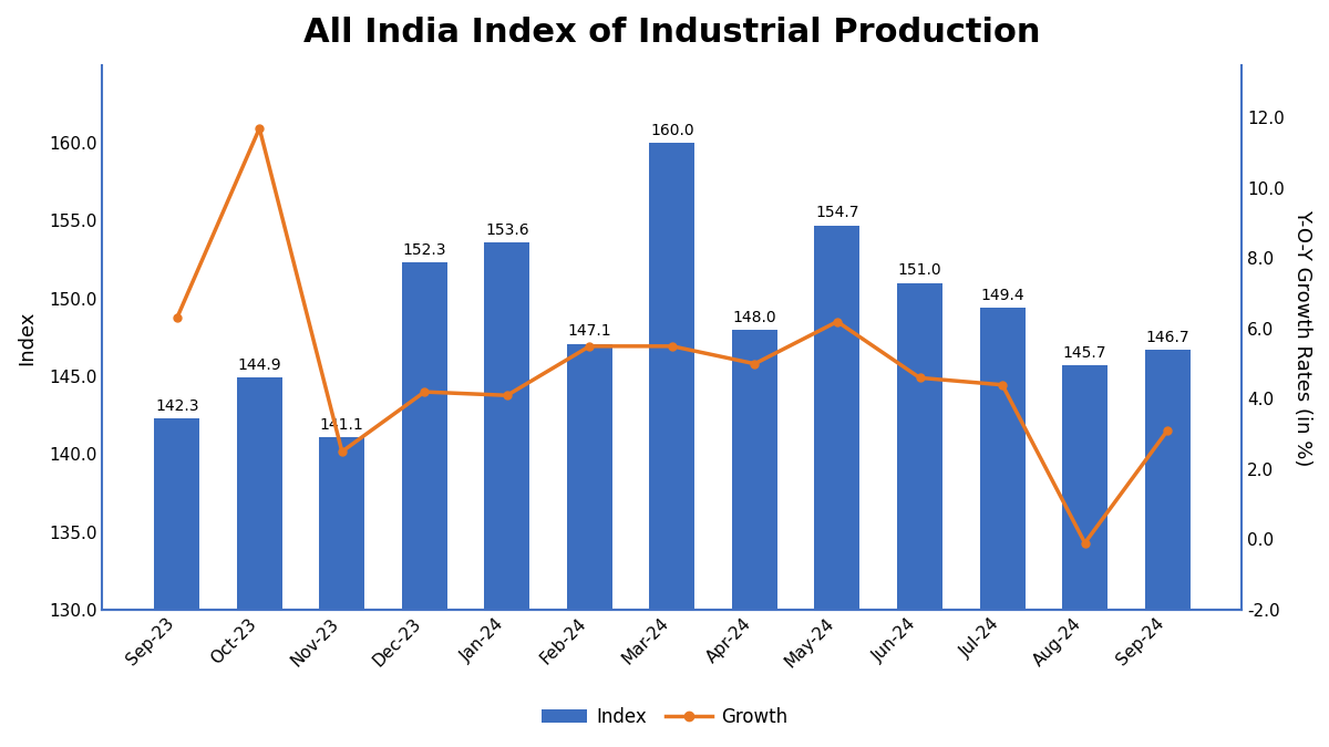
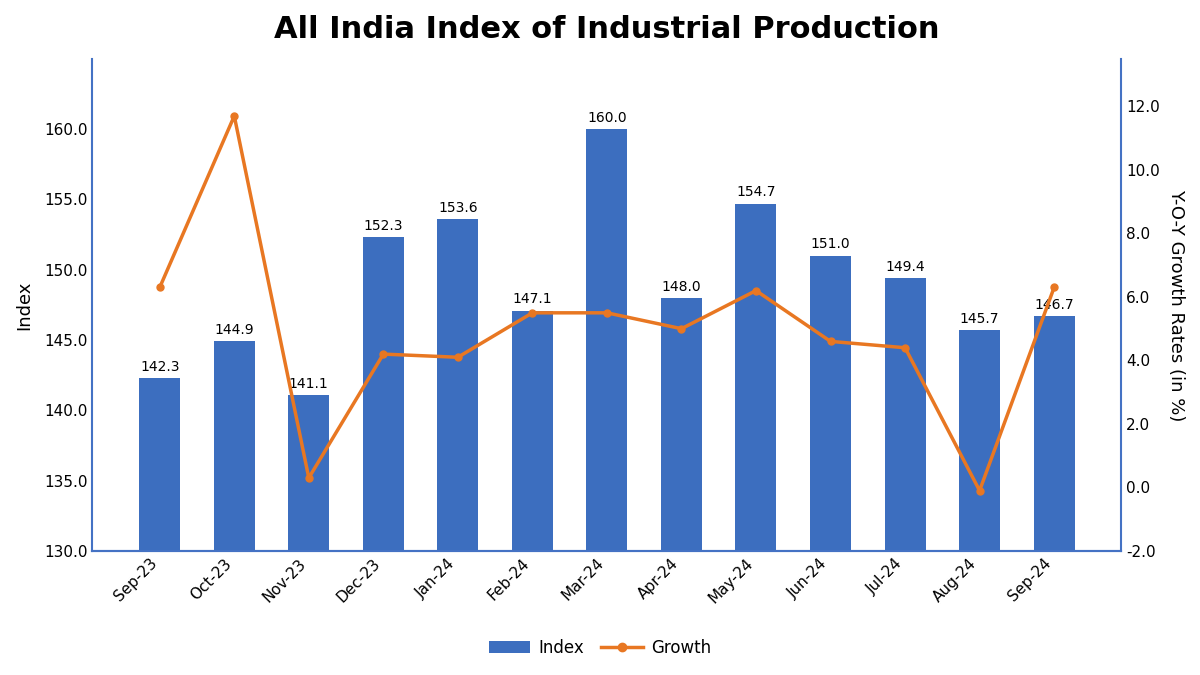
Growth/Nov-23: 2.5 -> 0.3
Growth/Sep-24: 3.1 -> 6.3
